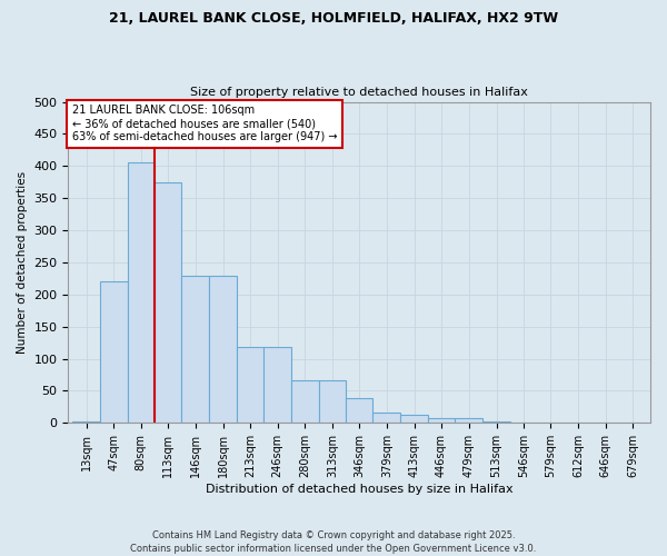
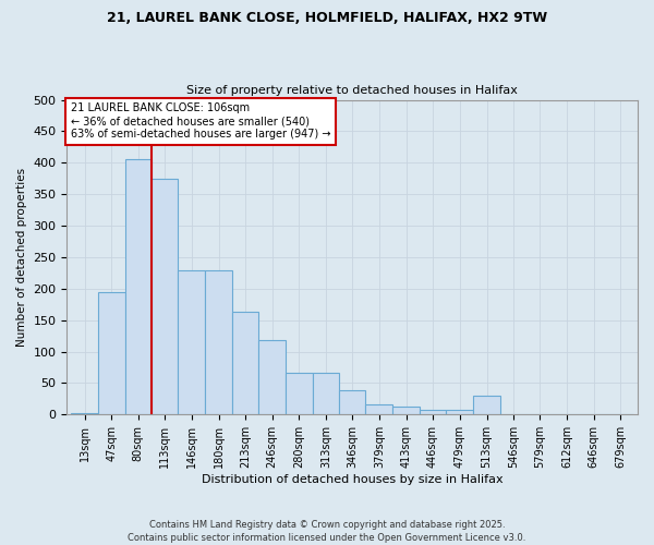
47sqm: 220 -> 194
213sqm: 119 -> 164
513sqm: 2 -> 30
